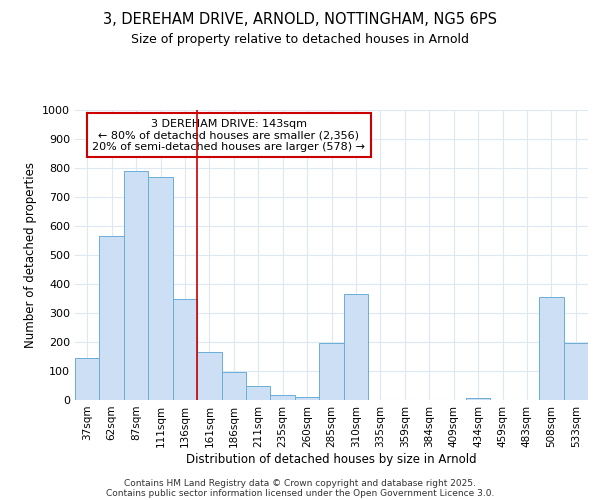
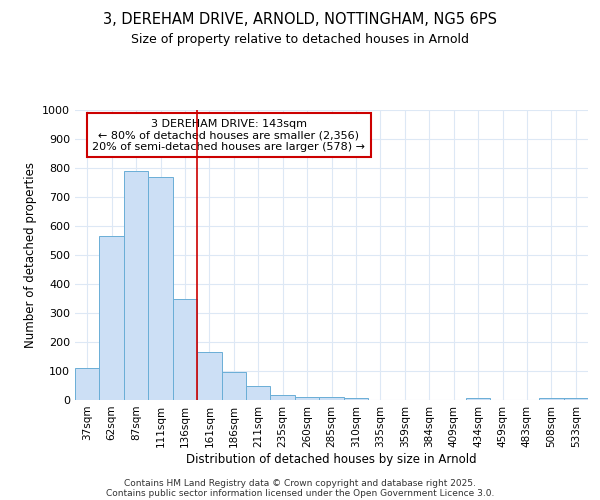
37sqm: 145 -> 110
285sqm: 195 -> 12
310sqm: 365 -> 8
508sqm: 355 -> 8
533sqm: 195 -> 8
